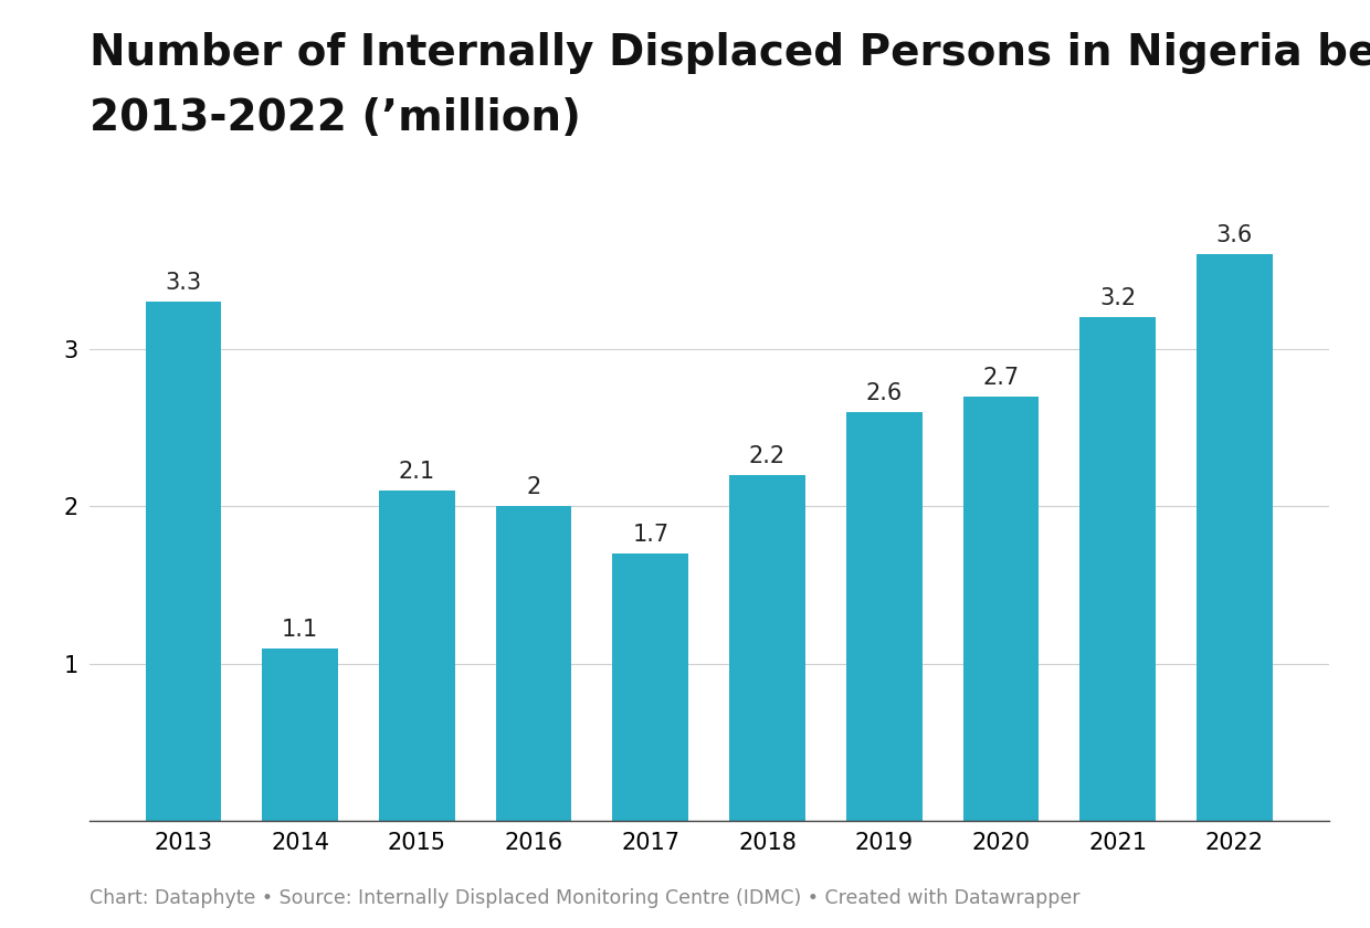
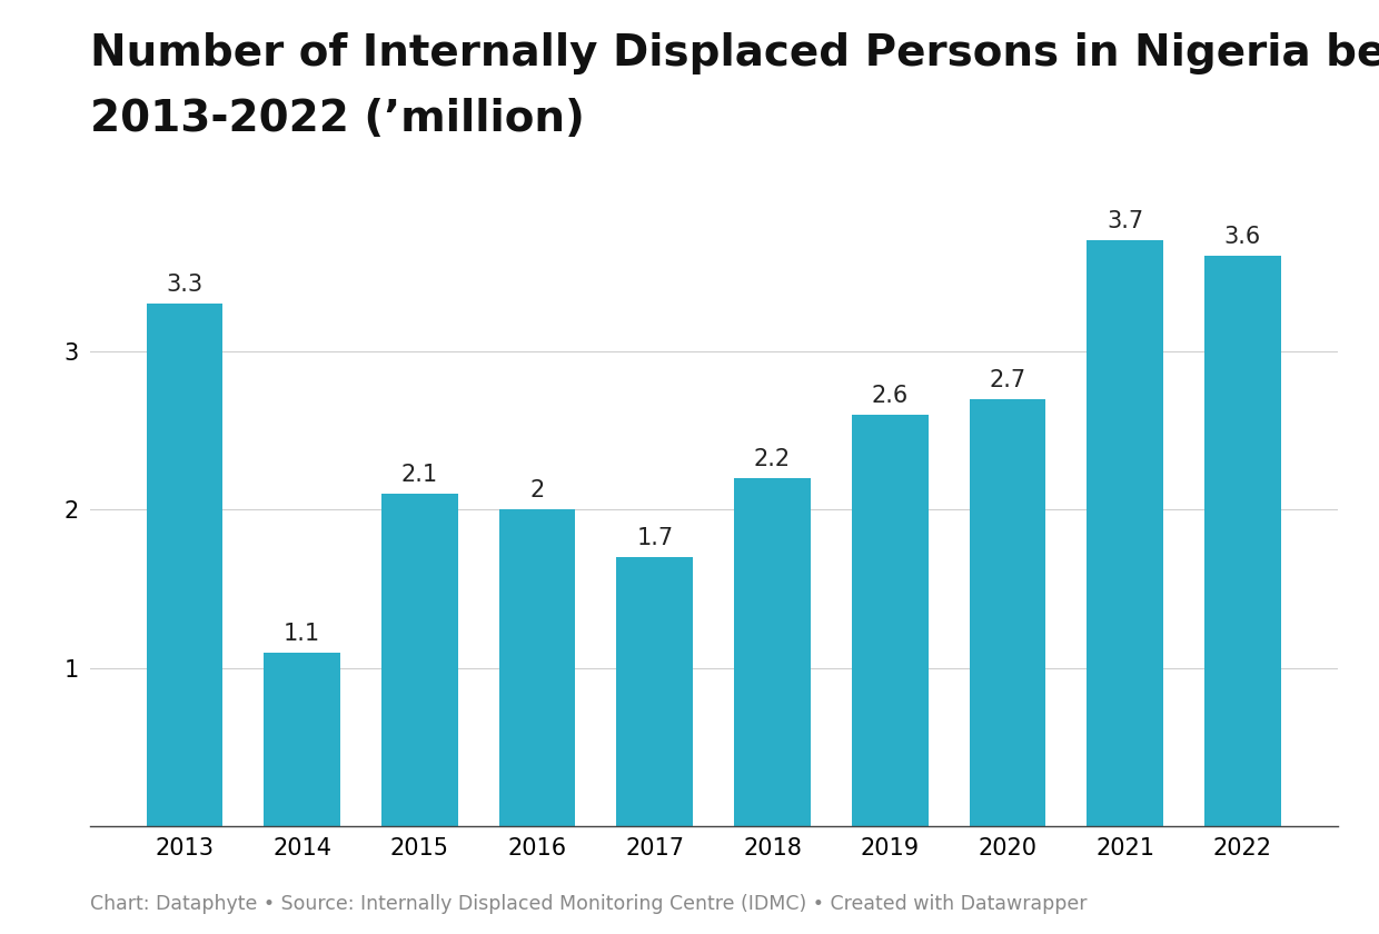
2021: 3.2 -> 3.7
